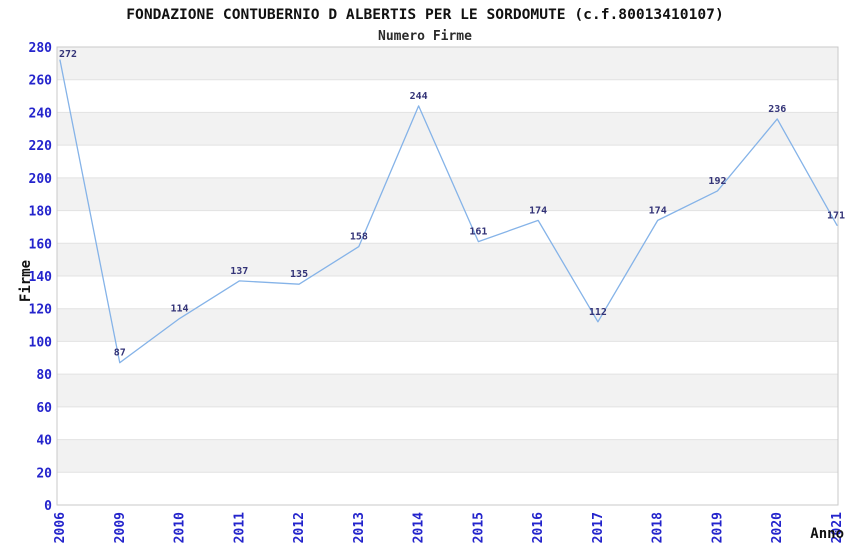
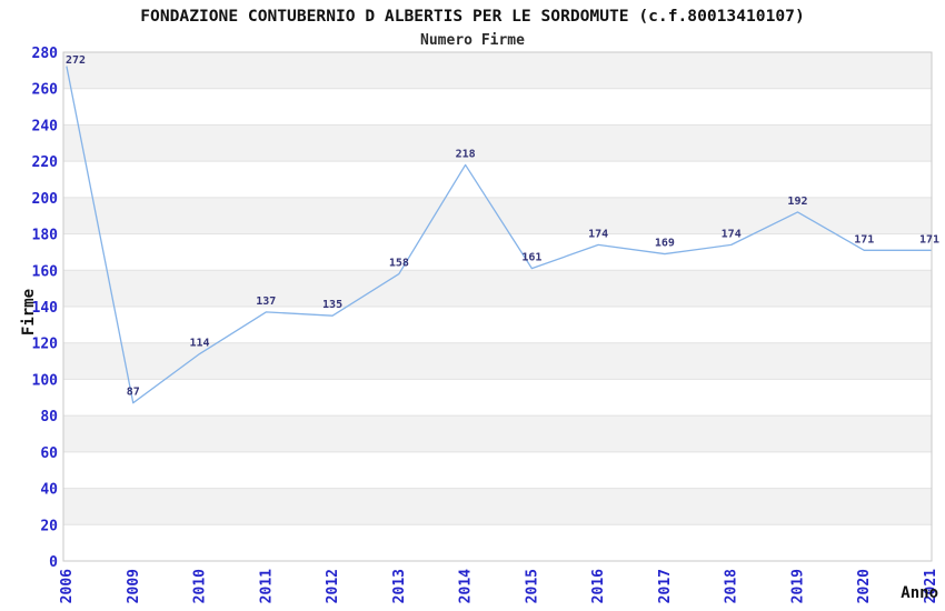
2014: 244 -> 218
2017: 112 -> 169
2020: 236 -> 171
